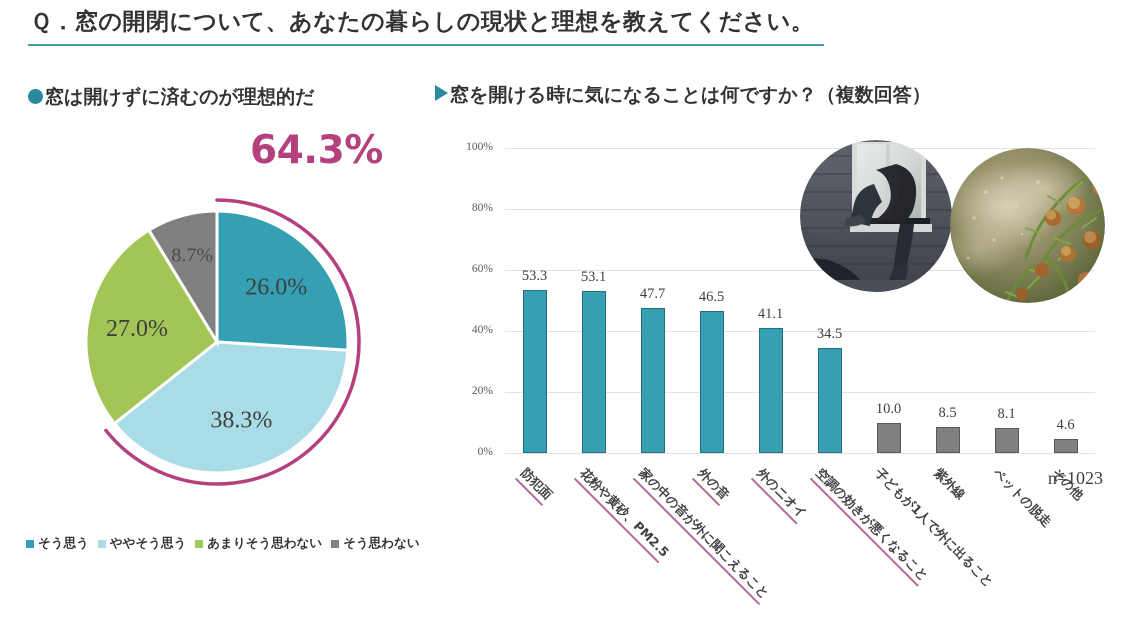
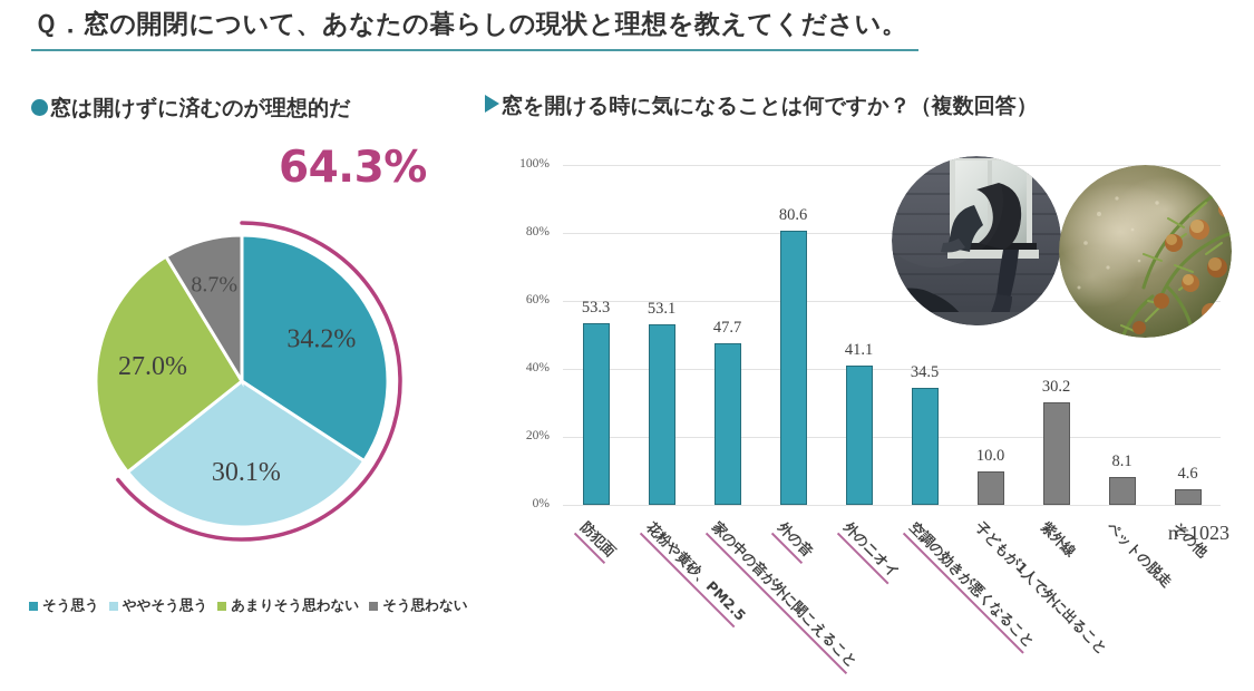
窓は開けずに済むのが理想的だ/そう思う: 26.0% -> 34.2%
窓は開けずに済むのが理想的だ/ややそう思う: 38.3% -> 30.1%
窓を開ける時に気になることは何ですか？（複数回答）/外の音: 46.5 -> 80.6
窓を開ける時に気になることは何ですか？（複数回答）/紫外線: 8.5 -> 30.2
